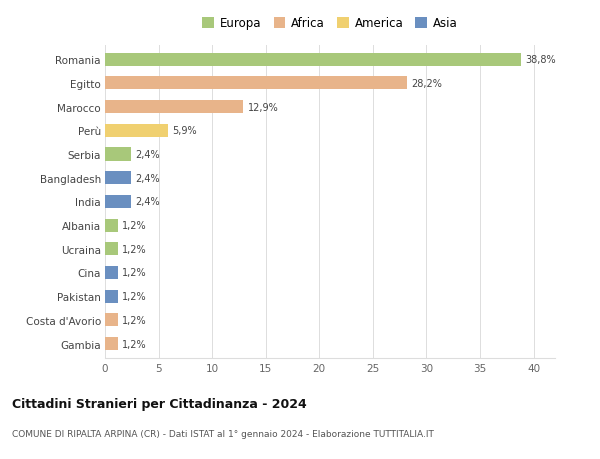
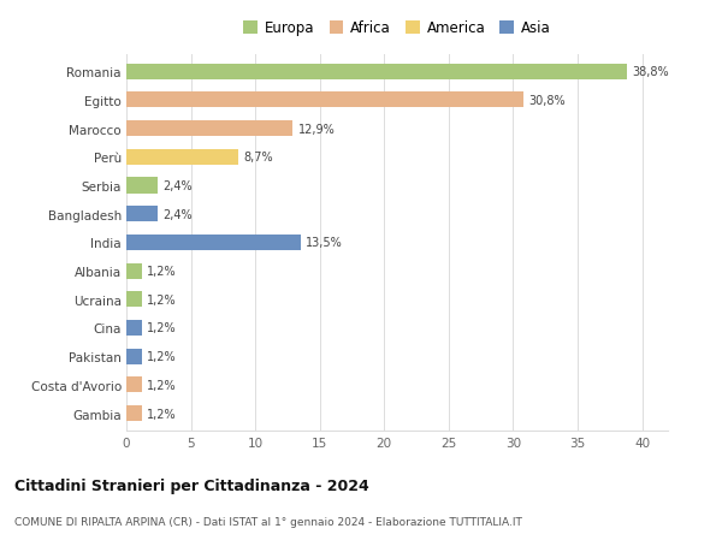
Egitto: 28,2% -> 30,8%
Perù: 5,9% -> 8,7%
India: 2,4% -> 13,5%
